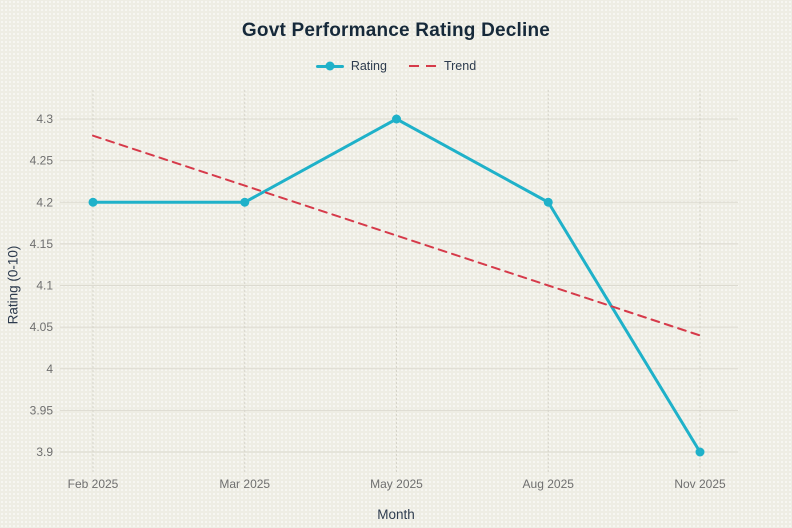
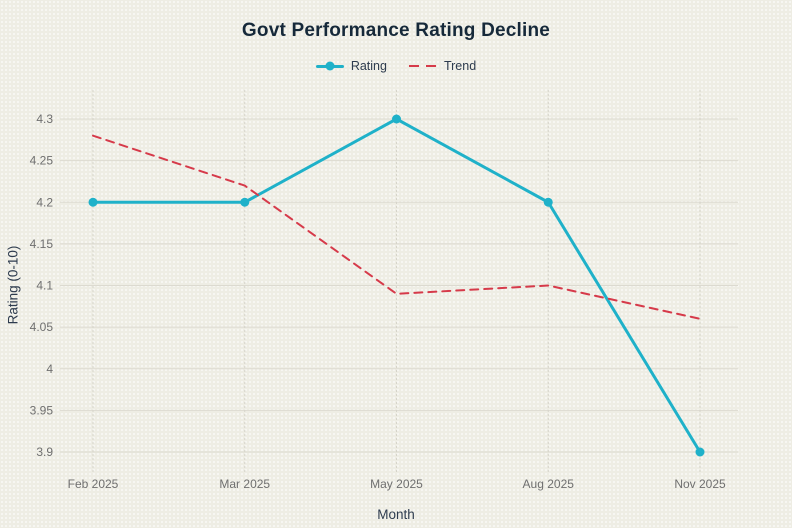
Trend/May 2025: 4.16 -> 4.09
Trend/Nov 2025: 4.04 -> 4.06
